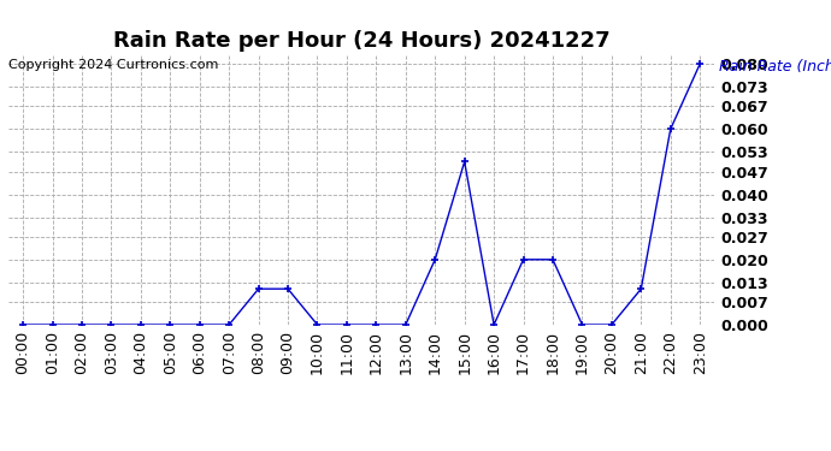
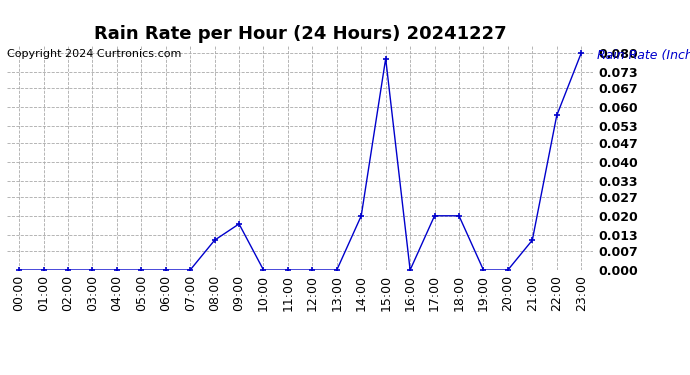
09:00: 0.011 -> 0.017
15:00: 0.050 -> 0.078
22:00: 0.060 -> 0.057
